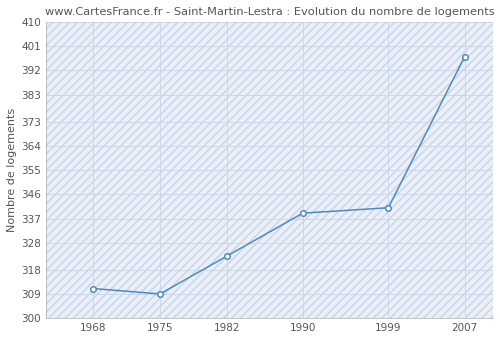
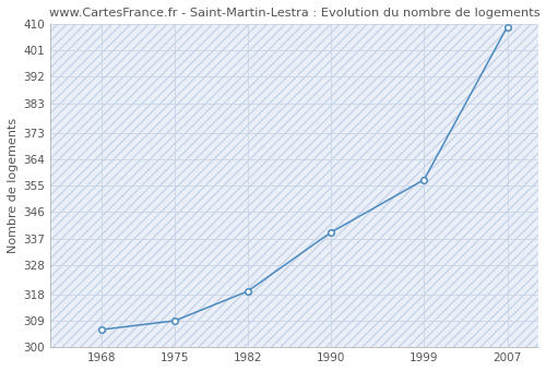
1968: 311 -> 306
1982: 323 -> 319
1999: 341 -> 357
2007: 397 -> 409
